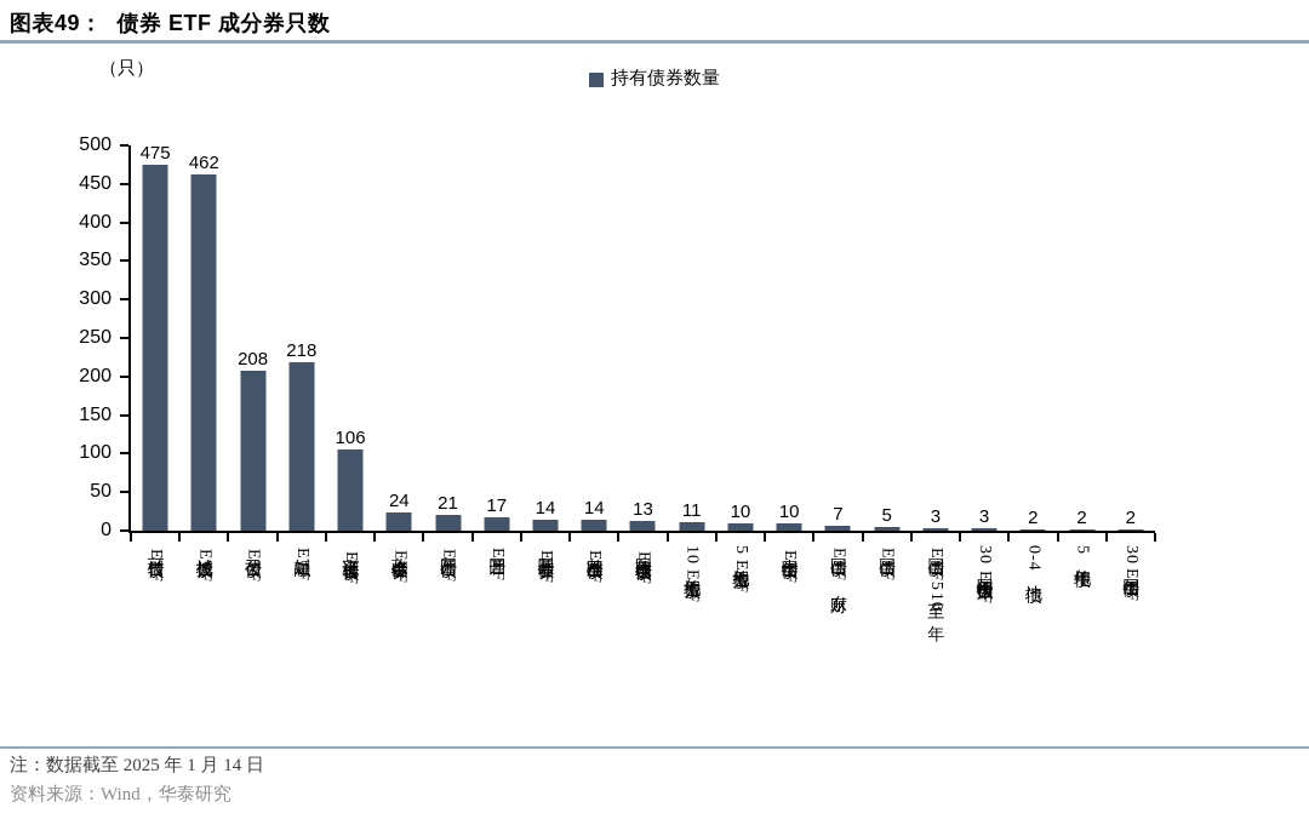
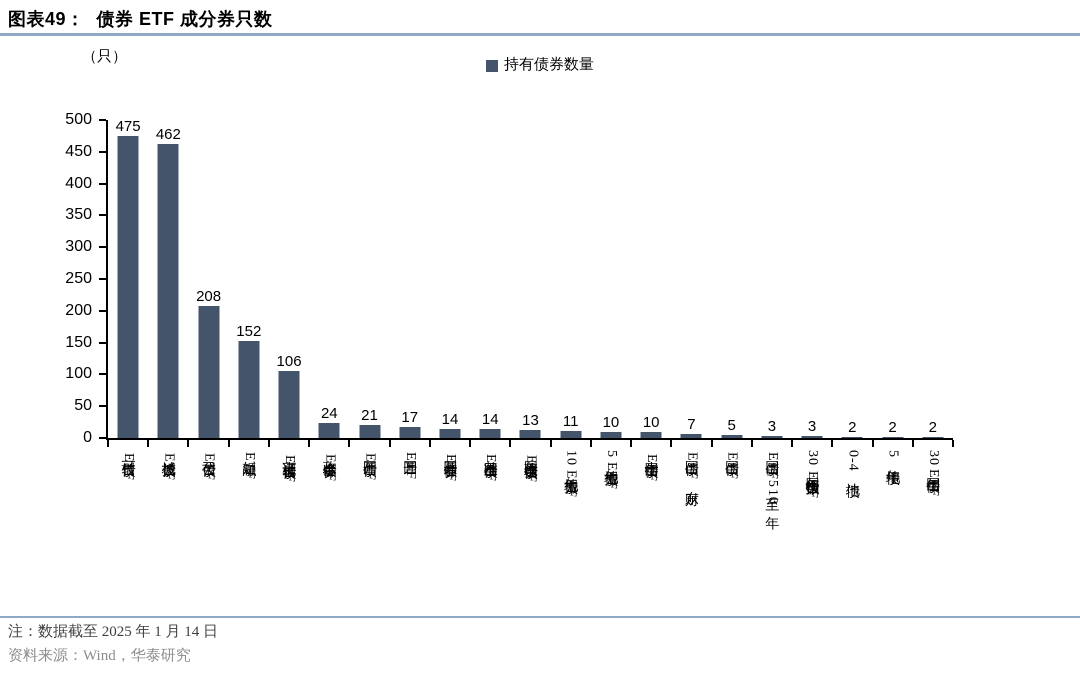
短融ETF: 218 -> 152
